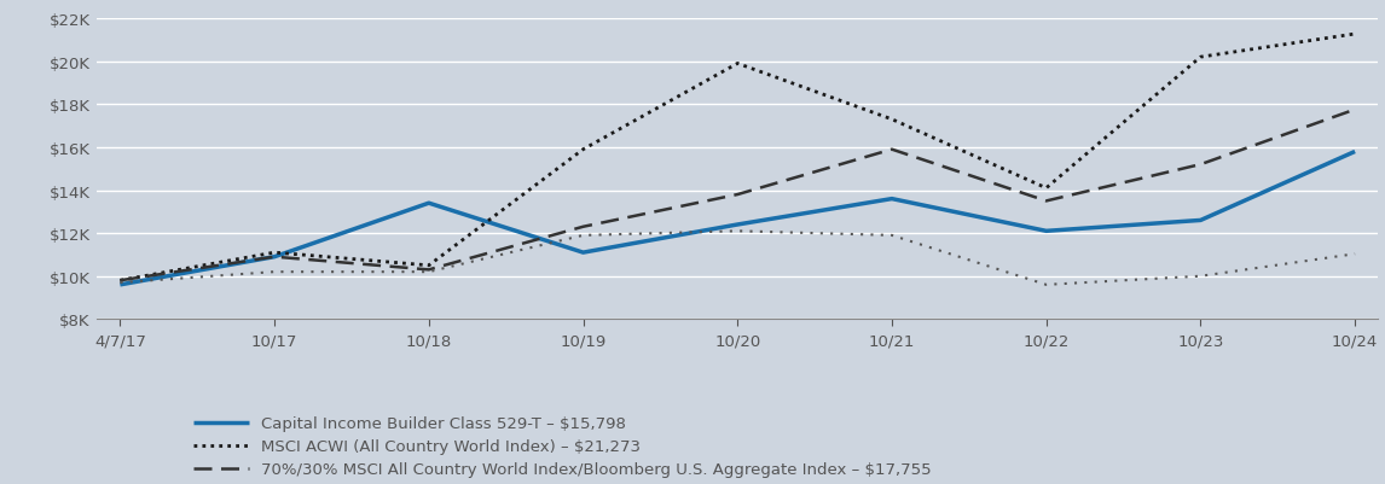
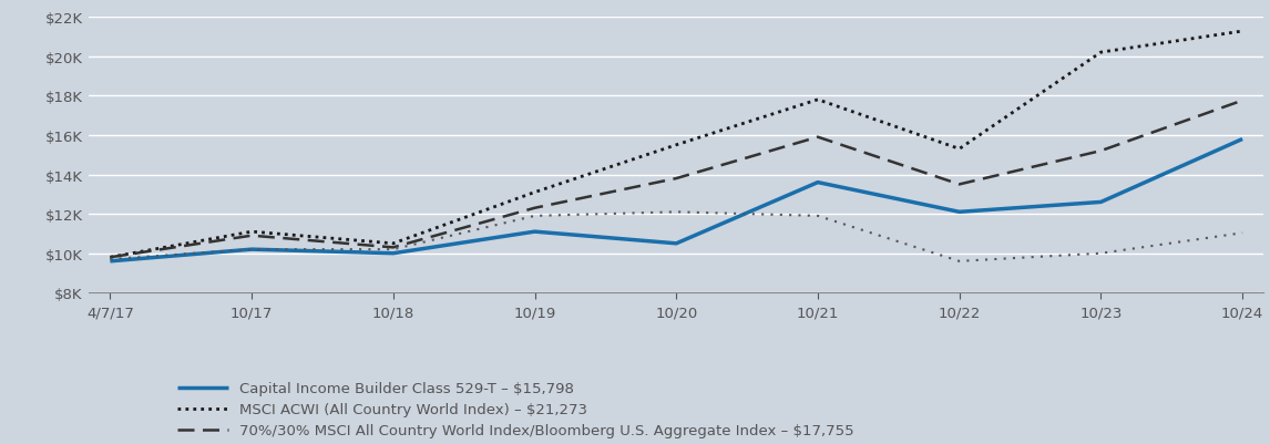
Capital Income Builder Class 529-T – $15,798/10/17: $10.9K -> $10.2K
Capital Income Builder Class 529-T – $15,798/10/18: $13.4K -> $10.0K
MSCI ACWI (All Country World Index) – $21,273/10/19: $15.9K -> $13.1K
Capital Income Builder Class 529-T – $15,798/10/20: $12.4K -> $10.5K
MSCI ACWI (All Country World Index) – $21,273/10/20: $19.9K -> $15.5K
MSCI ACWI (All Country World Index) – $21,273/10/21: $17.3K -> $17.8K
MSCI ACWI (All Country World Index) – $21,273/10/22: $14.1K -> $15.3K
